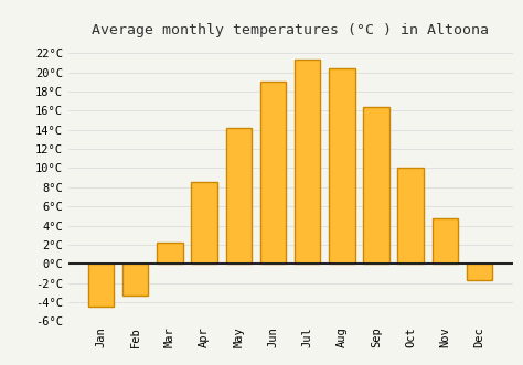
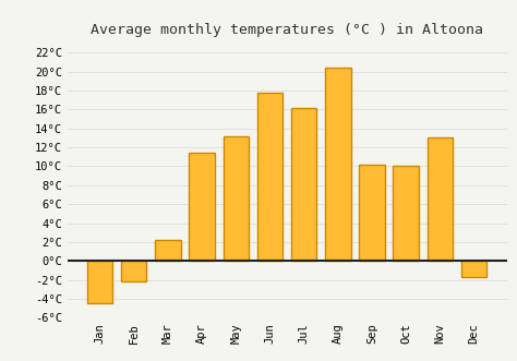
Feb: -3.3°C -> -2.2°C
Apr: 8.6°C -> 11.4°C
May: 14.2°C -> 13.2°C
Jun: 19.0°C -> 17.8°C
Jul: 21.4°C -> 16.2°C
Sep: 16.4°C -> 10.2°C
Nov: 4.7°C -> 13.0°C
